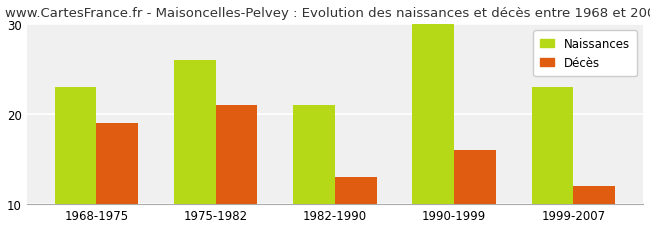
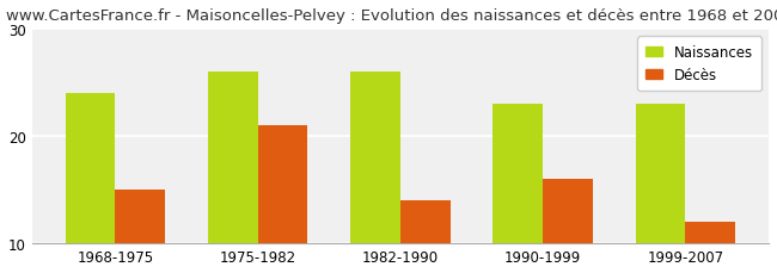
Naissances/1968-1975: 23 -> 24
Décès/1968-1975: 19 -> 15
Naissances/1982-1990: 21 -> 26
Décès/1982-1990: 13 -> 14
Naissances/1990-1999: 30 -> 23
